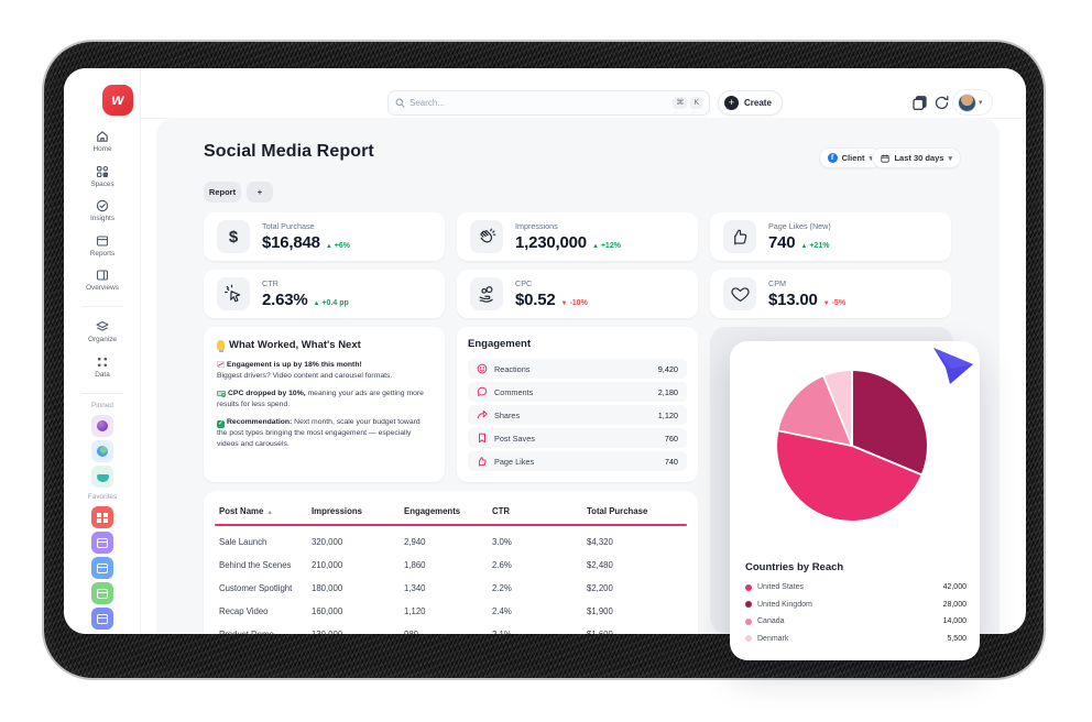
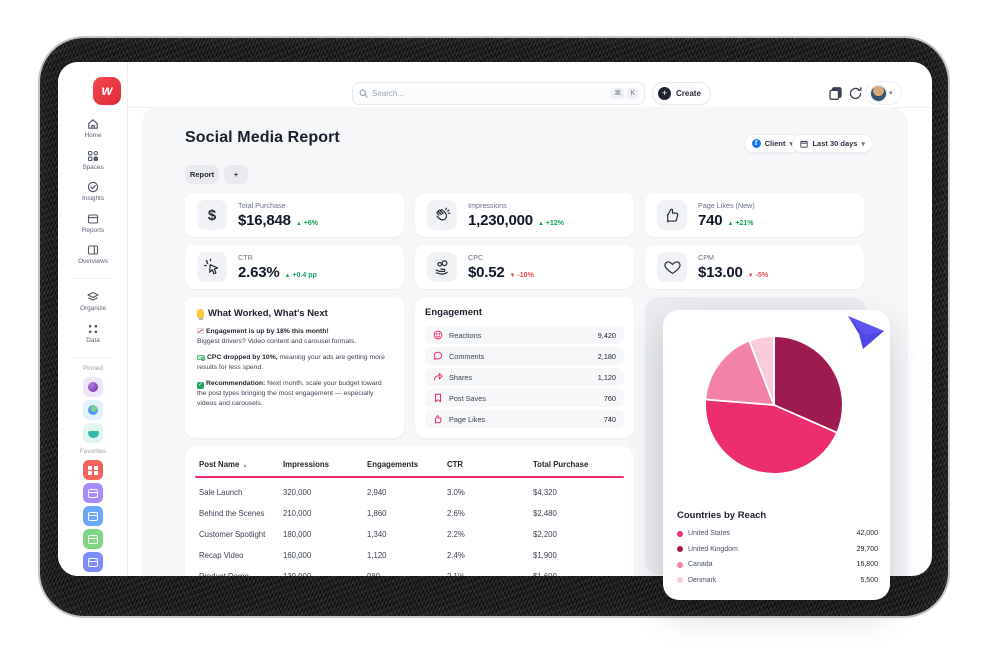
United Kingdom: 28,000 -> 29,700
Canada: 14,000 -> 16,800
